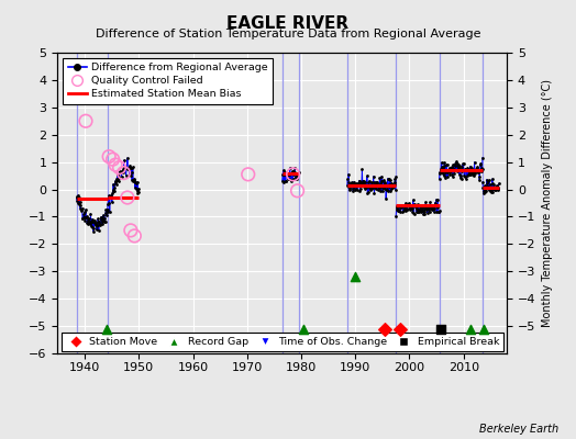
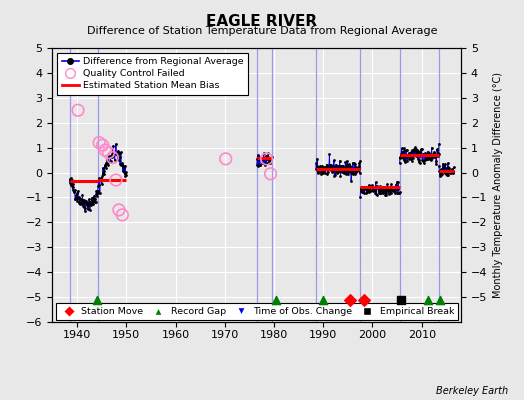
Record Gap/1990: -3.2 -> -5.1
